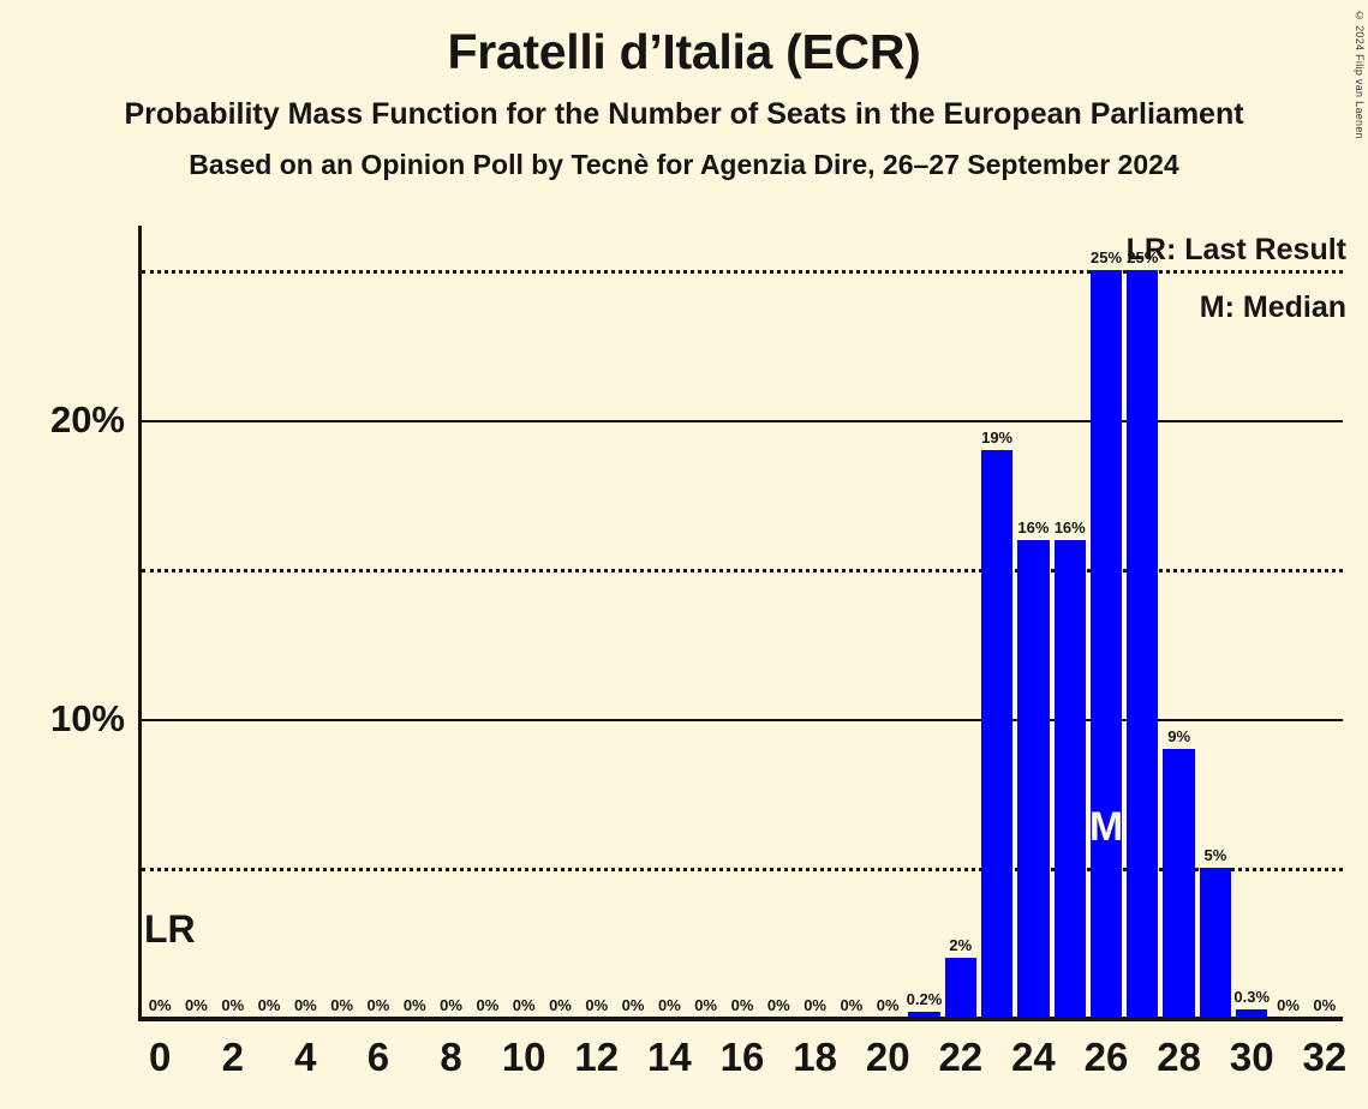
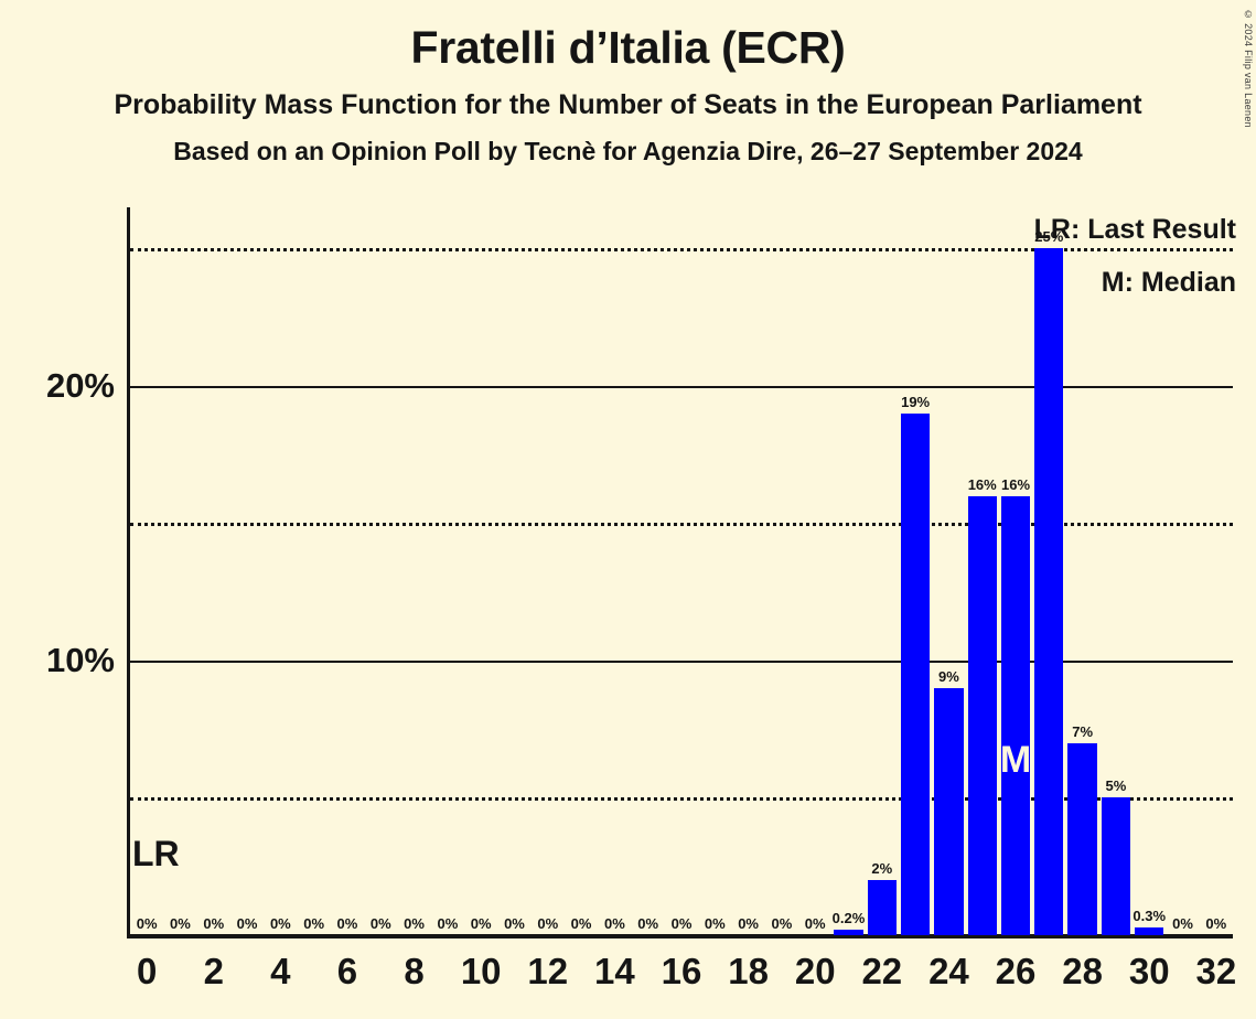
24: 16% -> 9%
26: 25% -> 16%
28: 9% -> 7%
